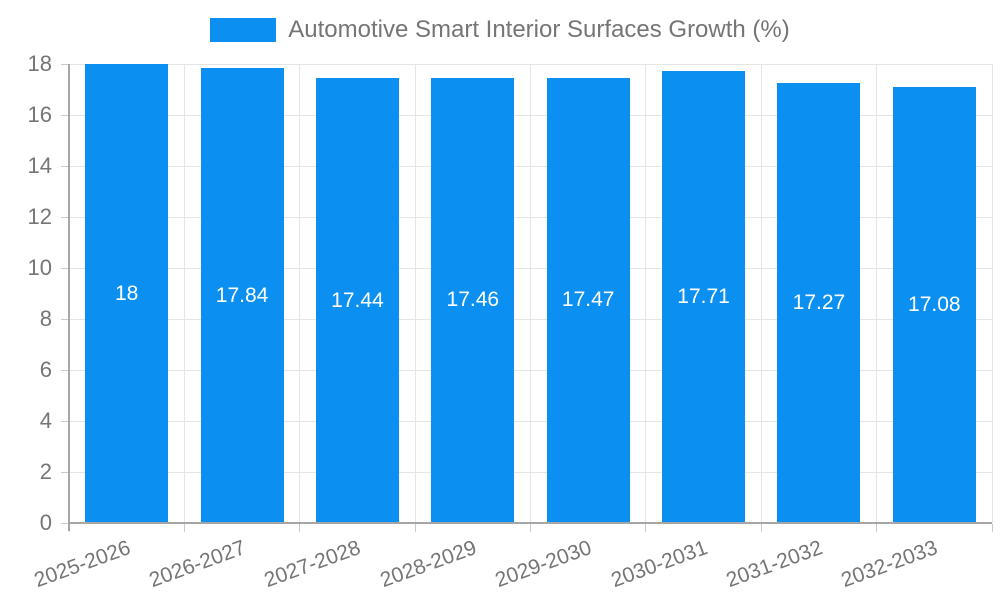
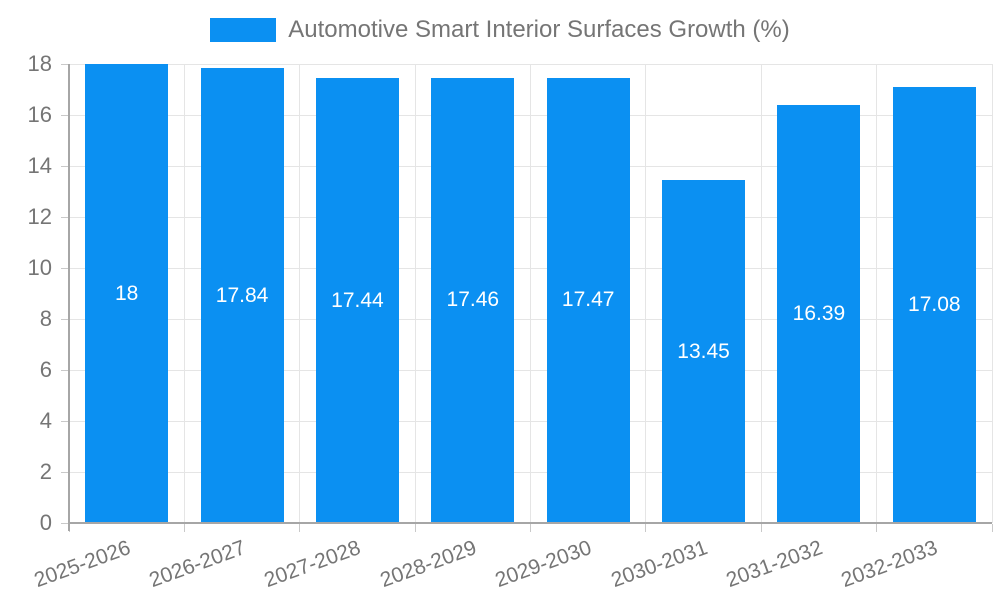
2030-2031: 17.71 -> 13.45
2031-2032: 17.27 -> 16.39
